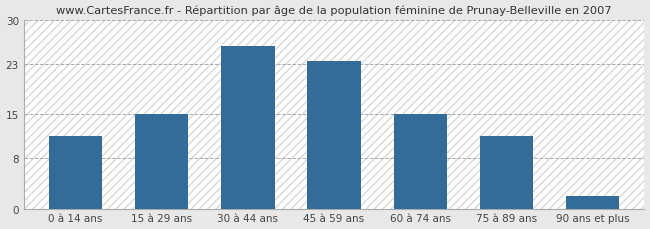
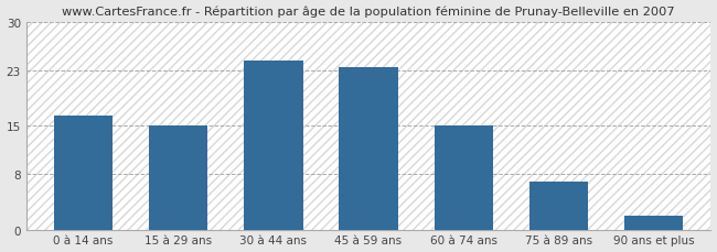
0 à 14 ans: 11.6 -> 16.5
30 à 44 ans: 25.8 -> 24.5
75 à 89 ans: 11.6 -> 7.0
